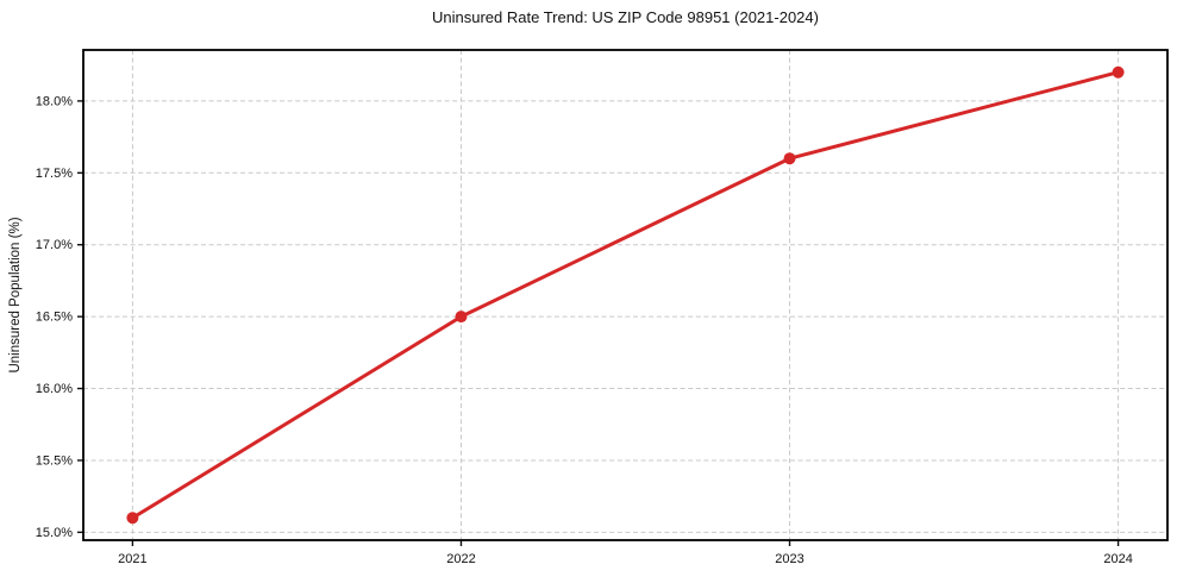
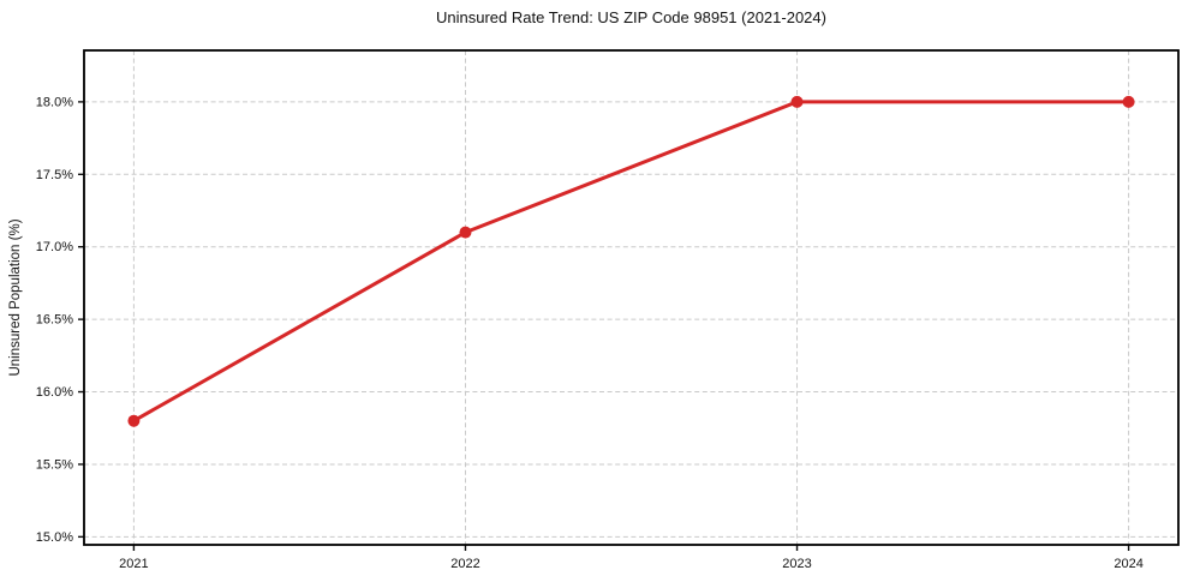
2021: 15.1% -> 15.8%
2022: 16.5% -> 17.1%
2023: 17.6% -> 18.0%
2024: 18.2% -> 18.0%
